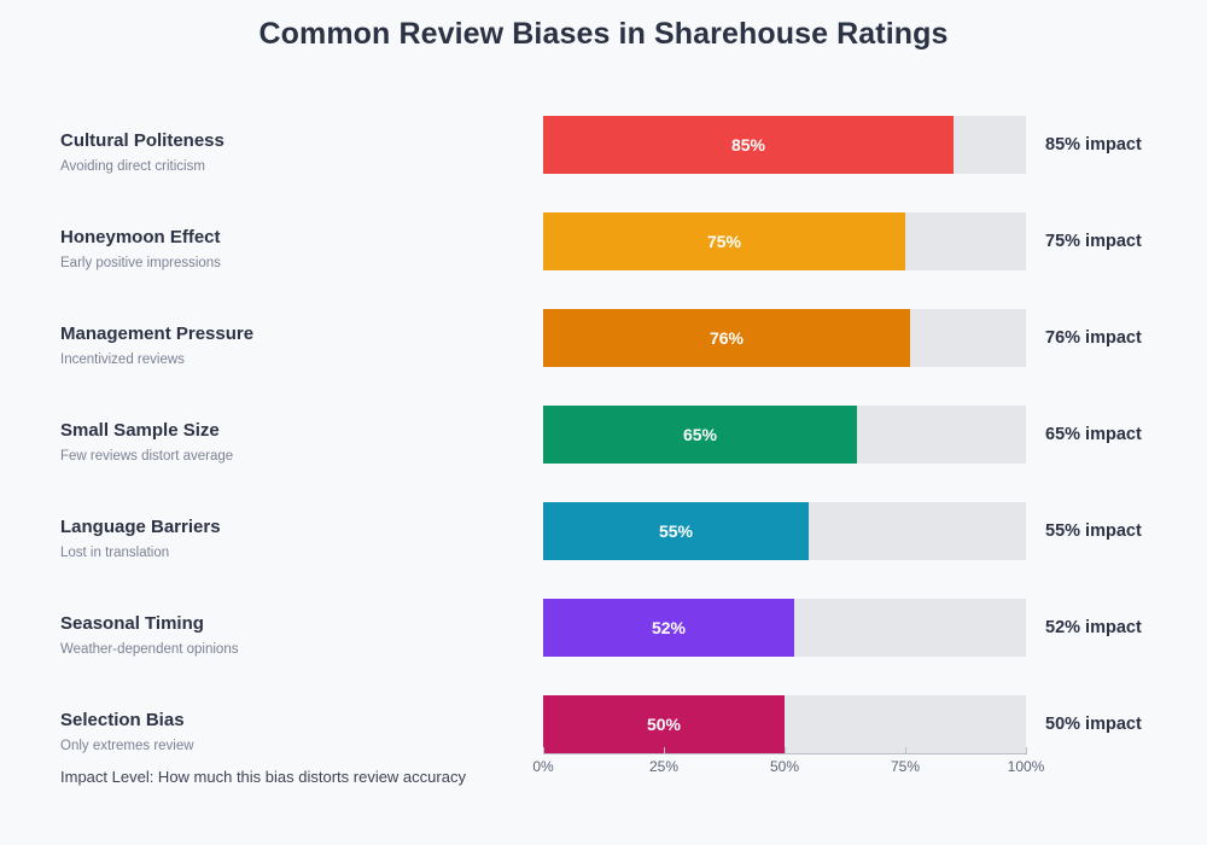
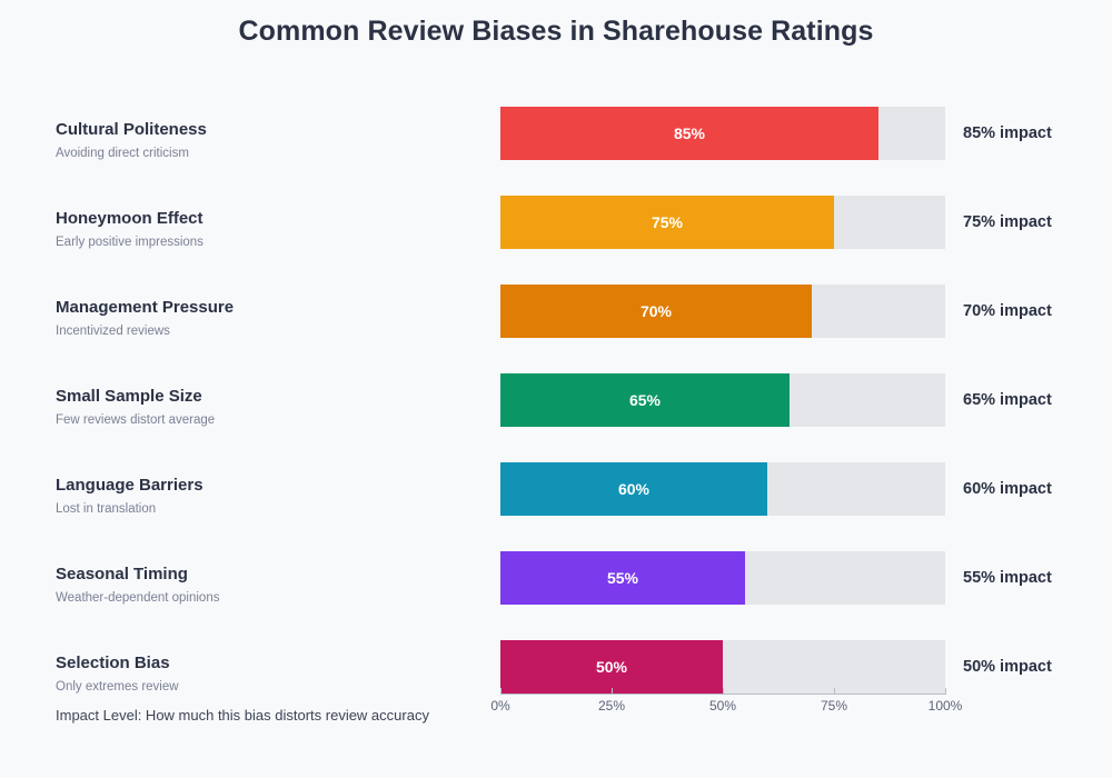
Management Pressure: 76% -> 70%
Language Barriers: 55% -> 60%
Seasonal Timing: 52% -> 55%
